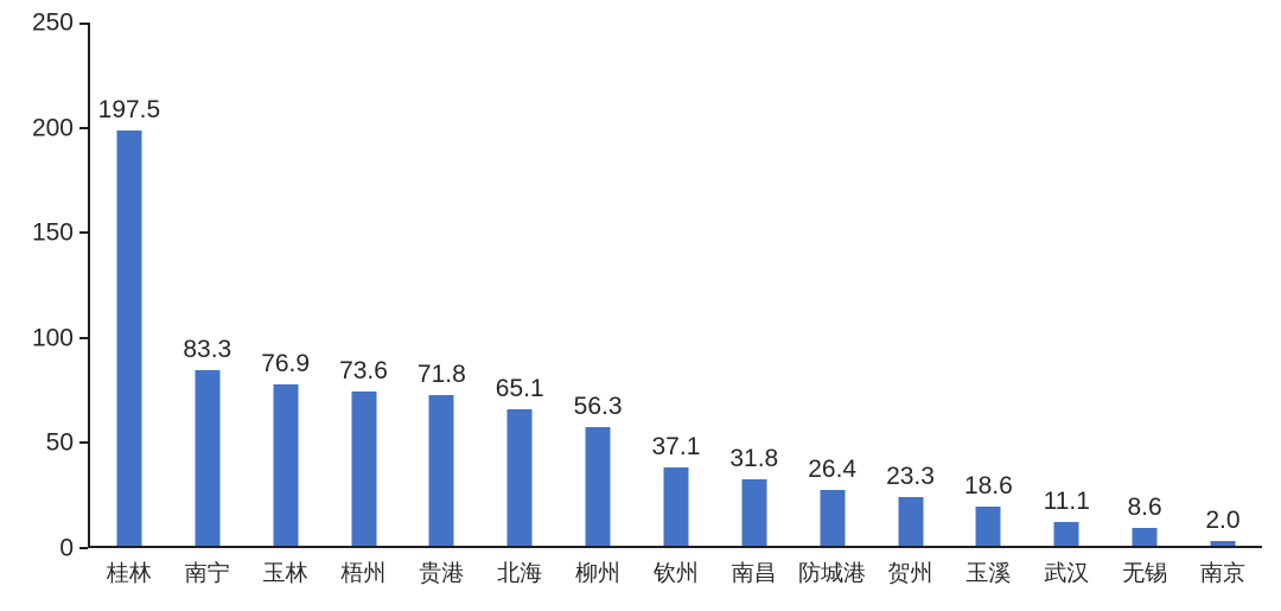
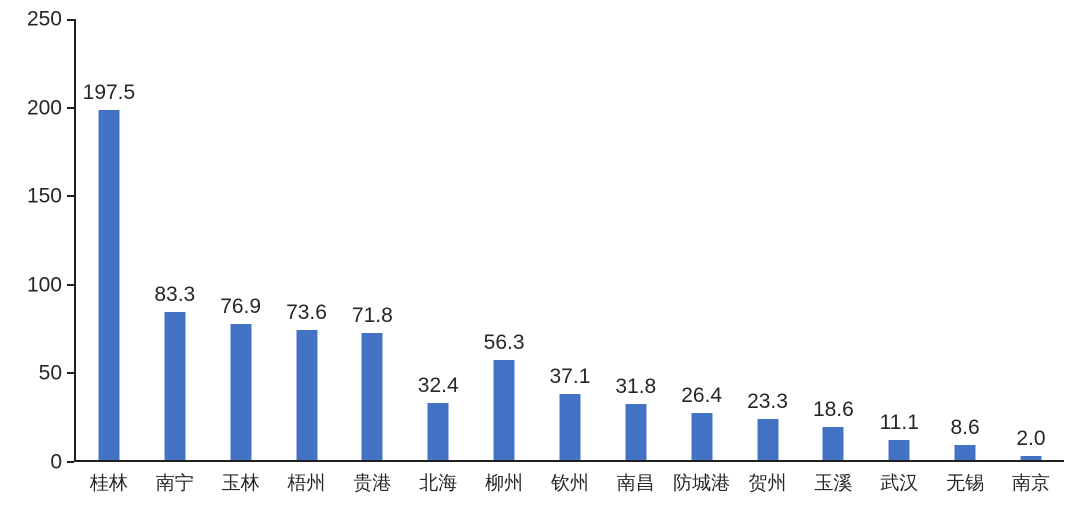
北海: 65.1 -> 32.4
